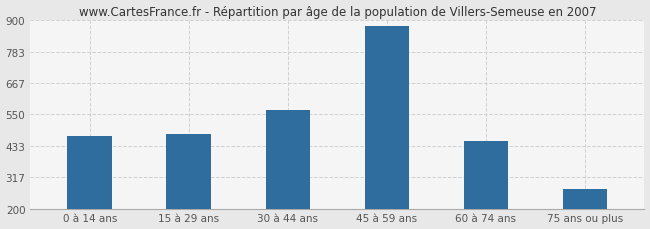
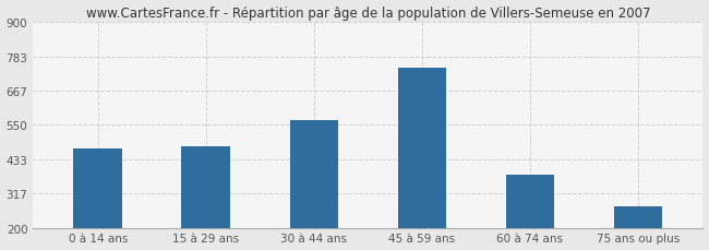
45 à 59 ans: 877 -> 745
60 à 74 ans: 450 -> 380
